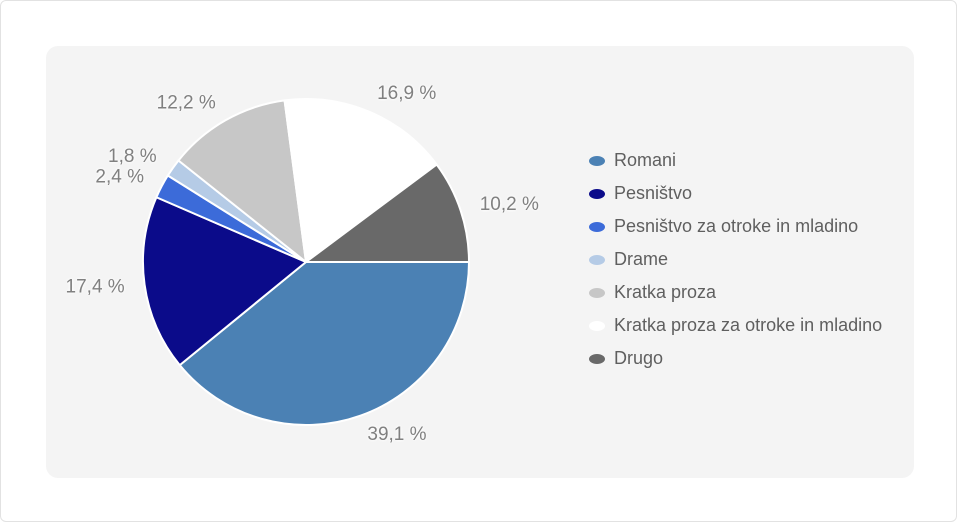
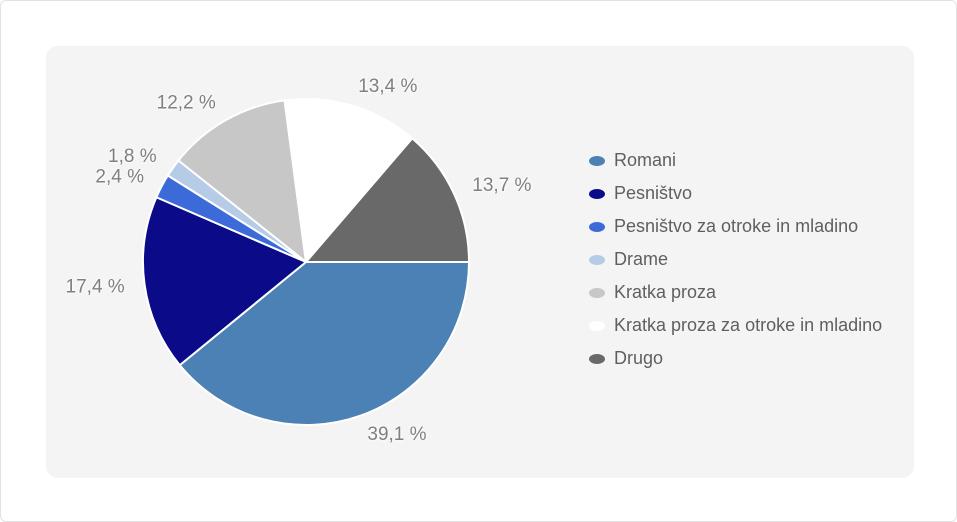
Kratka proza za otroke in mladino: 16,9 -> 13,4
Drugo: 10,2 -> 13,7
